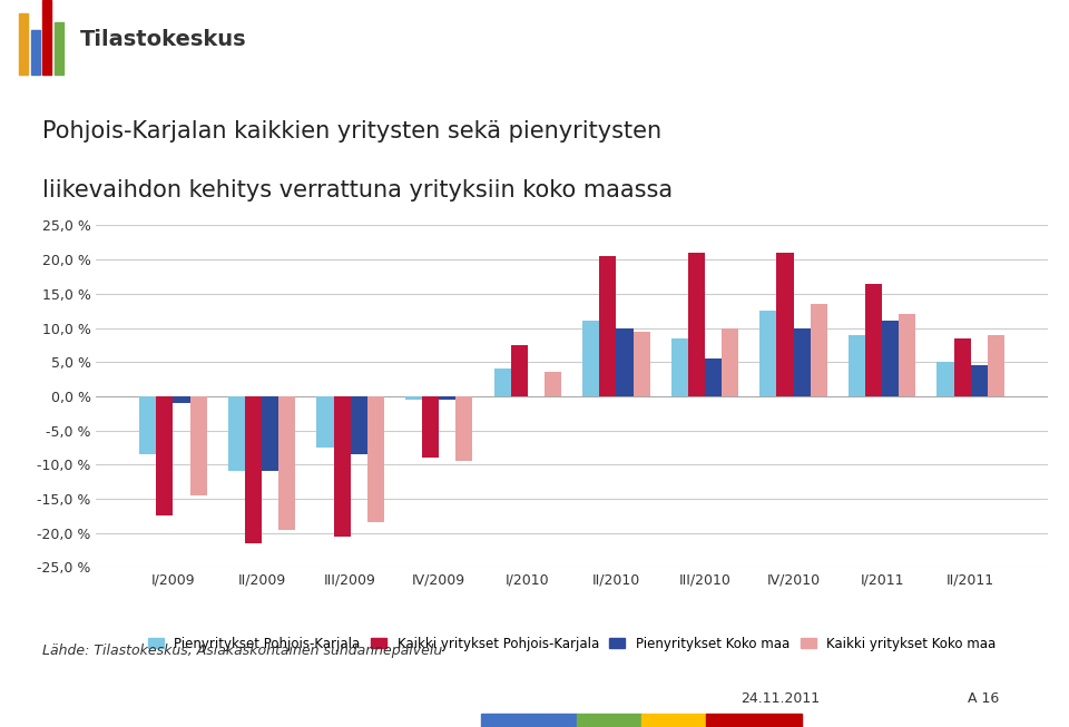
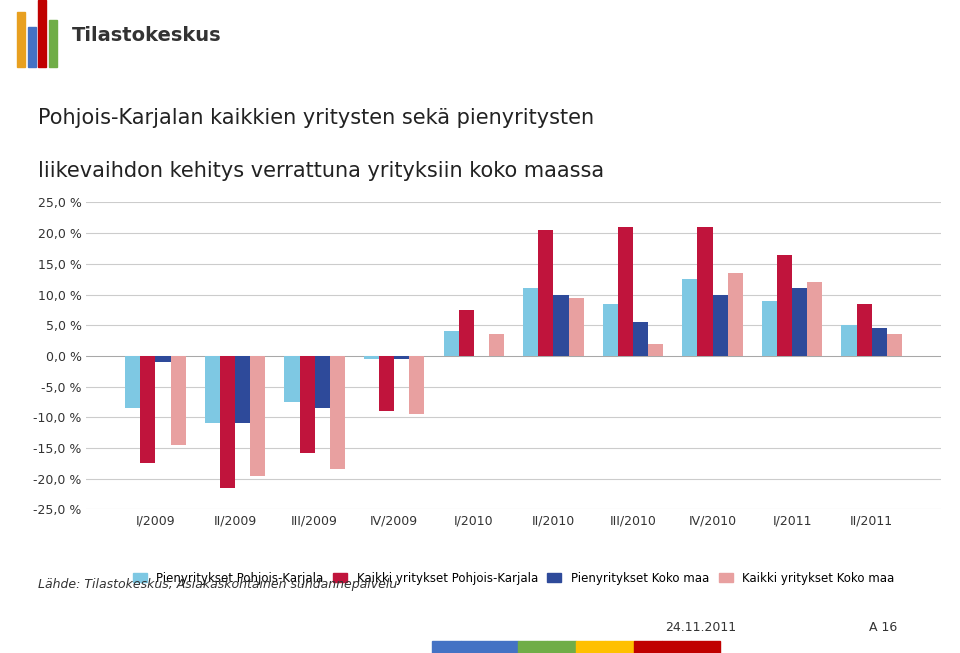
Kaikki yritykset Pohjois-Karjala/III/2009: -20,5 % -> -15,8 %
Kaikki yritykset Koko maa/III/2010: 10,0 % -> 2,0 %
Kaikki yritykset Koko maa/II/2011: 9,0 % -> 3,6 %
